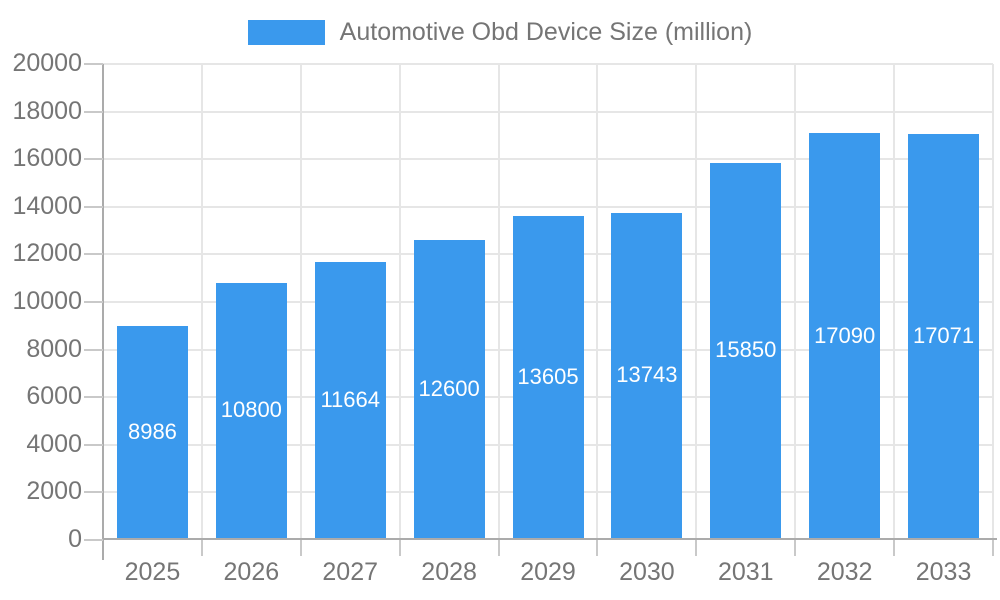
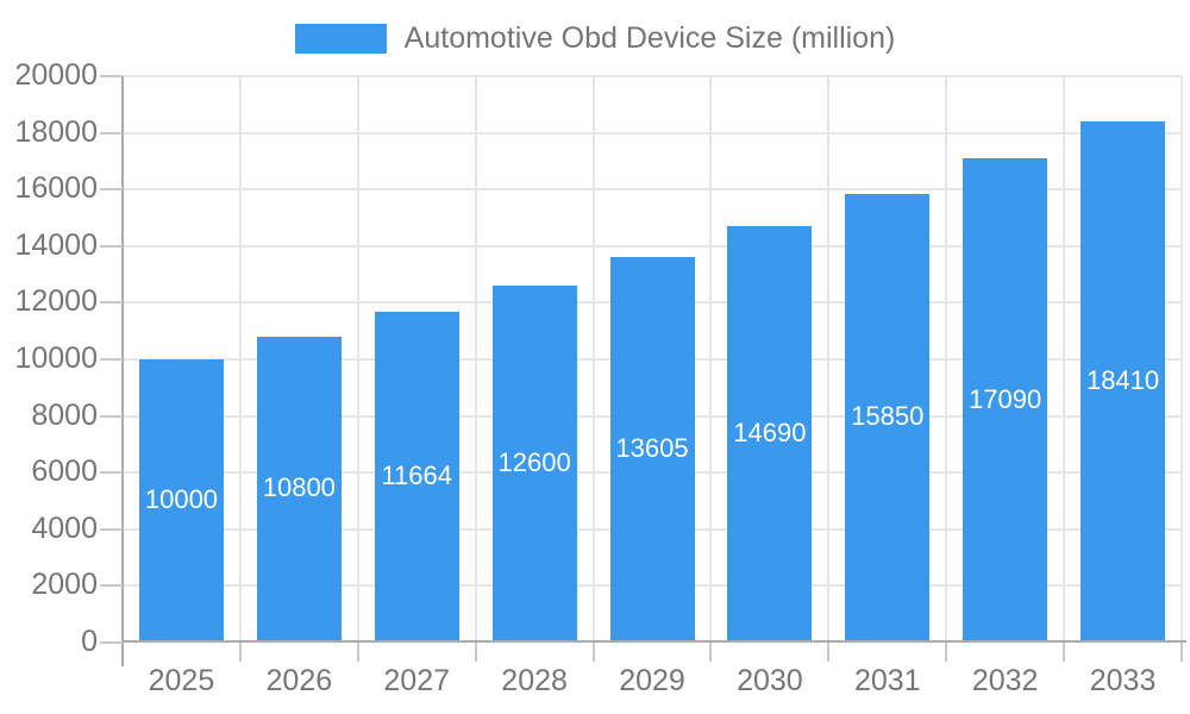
2025: 8986 -> 10000
2030: 13743 -> 14690
2033: 17071 -> 18410
